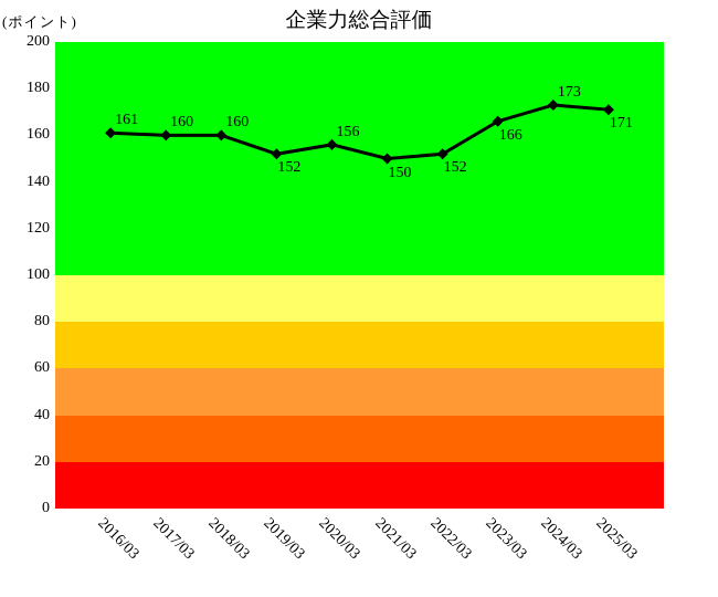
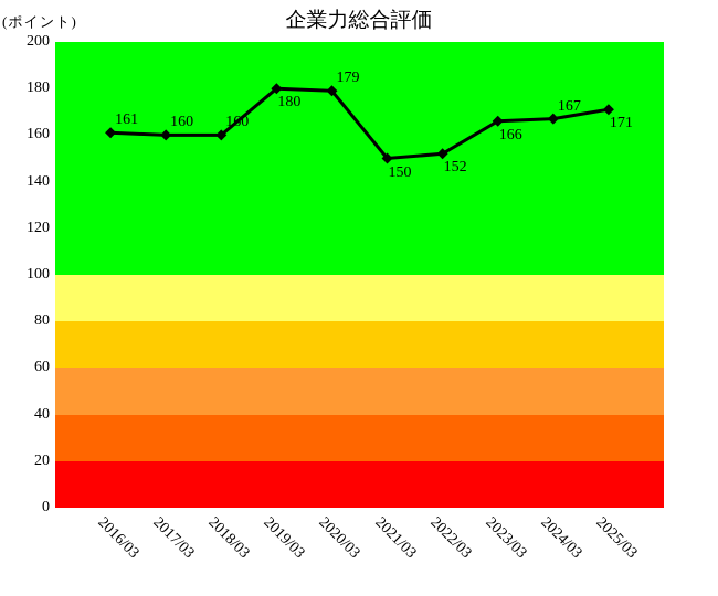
2019/03: 152 -> 180
2020/03: 156 -> 179
2024/03: 173 -> 167
